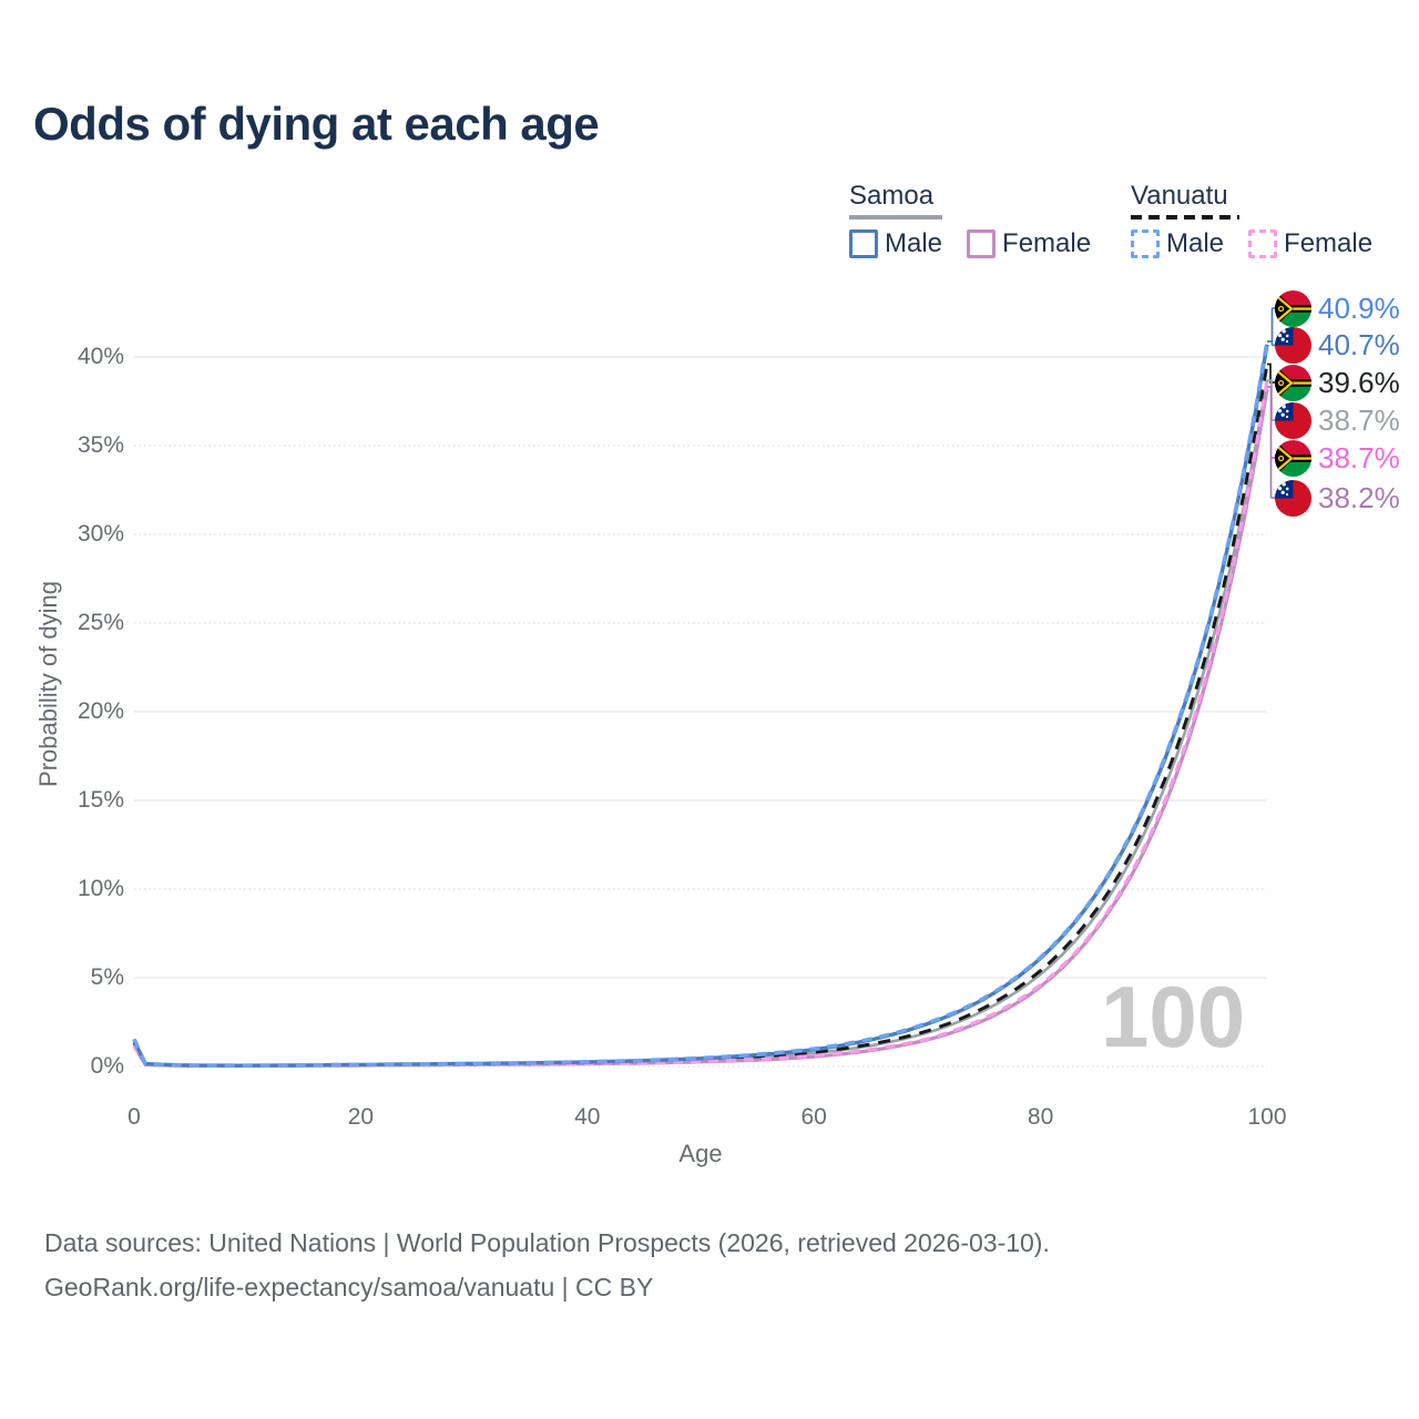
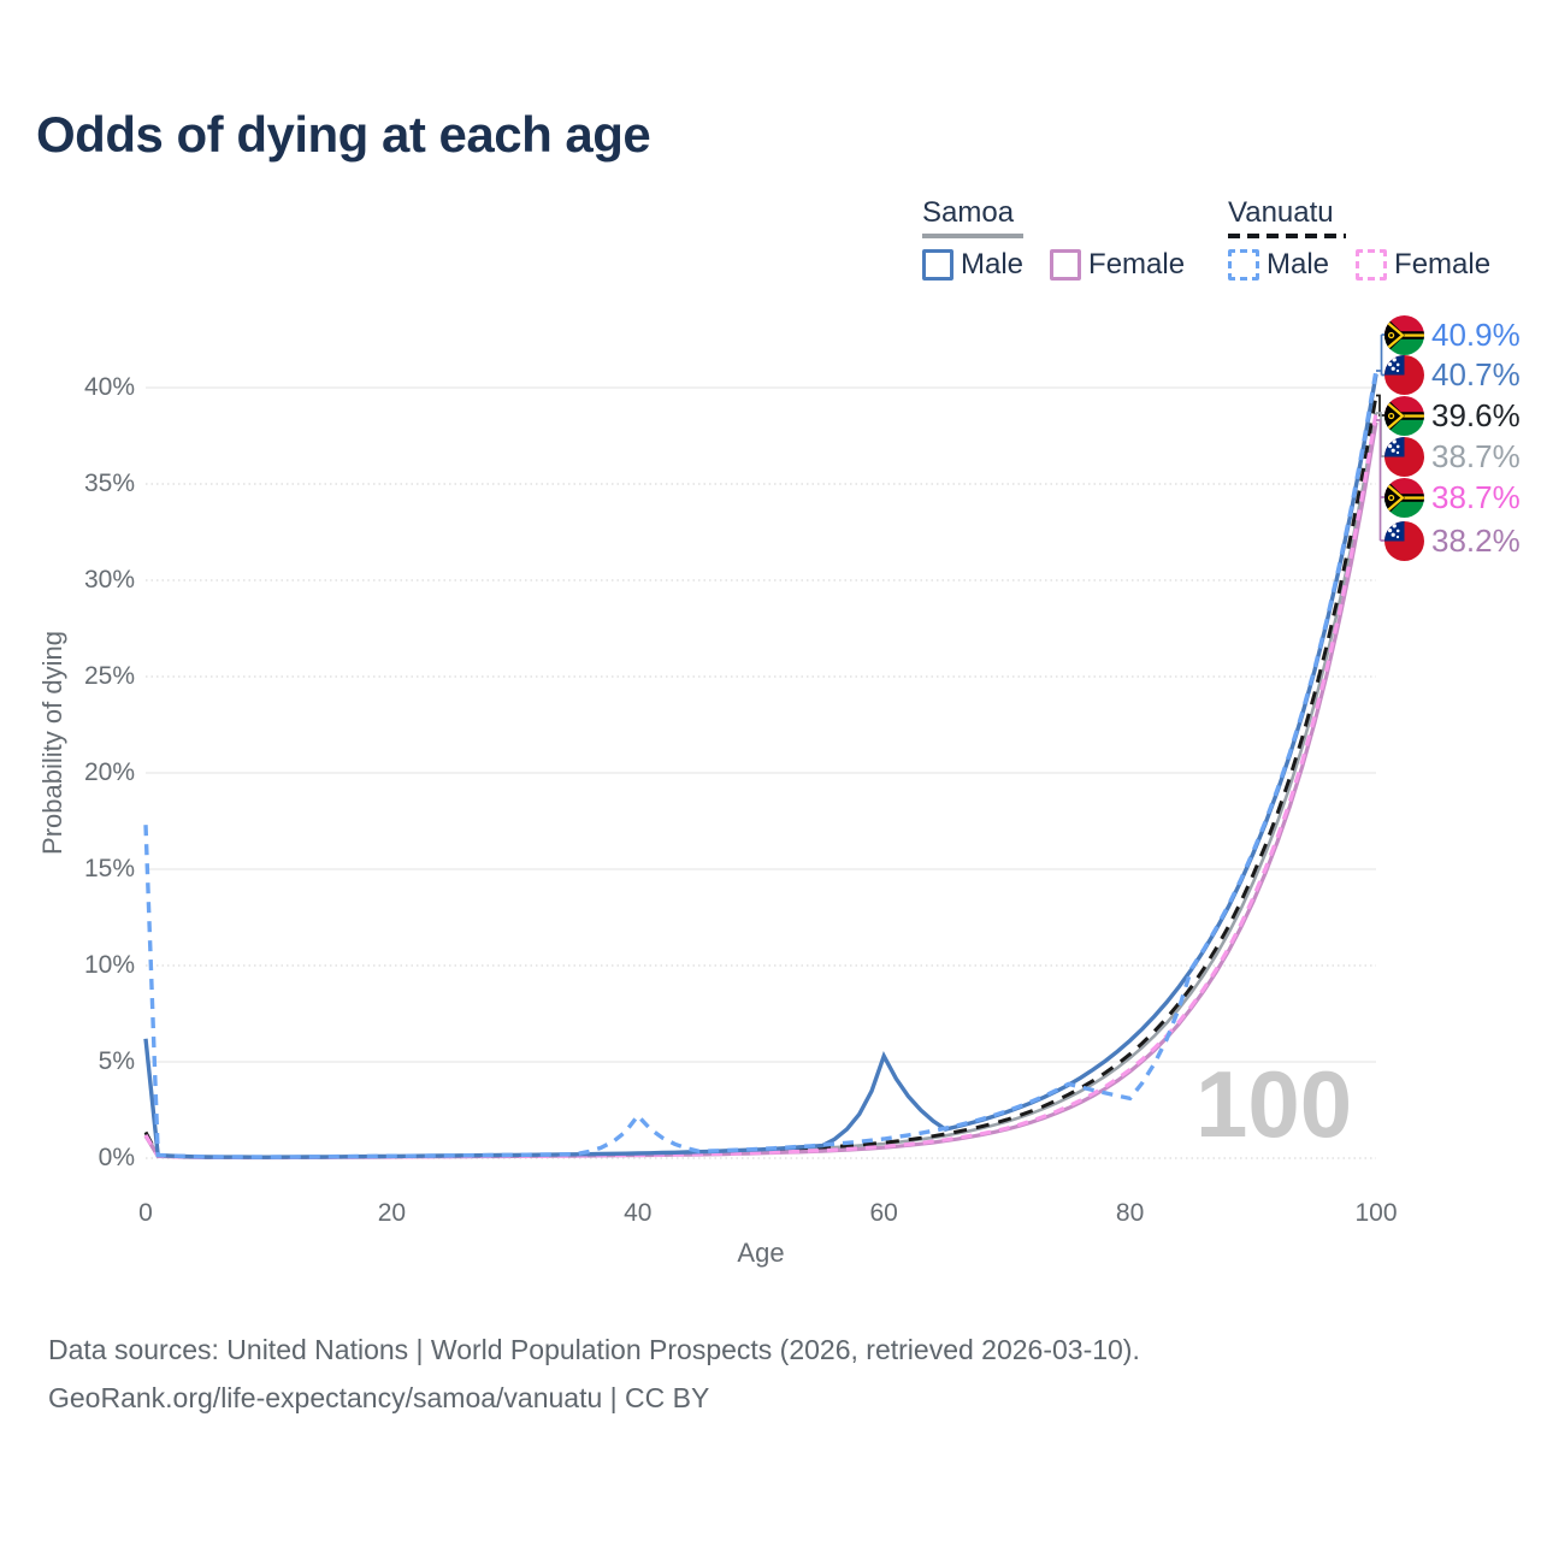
Samoa Male/0: 1.4% -> 6.2%
Vanuatu Male/0: 1.6% -> 17.3%
Vanuatu Male/40: 0.3% -> 2.2%
Samoa Male/60: 0.9% -> 5.3%
Vanuatu Male/80: 6.2% -> 3.1%
